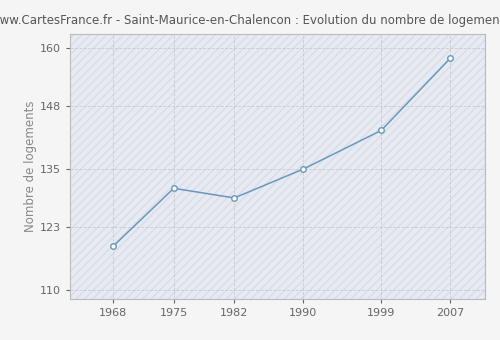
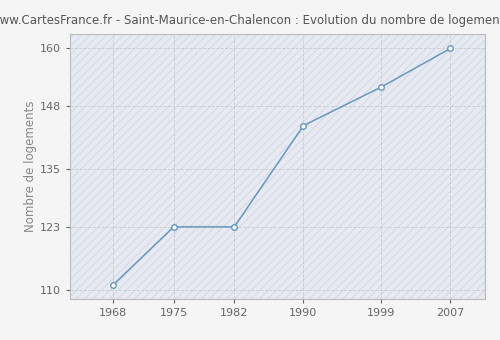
1968: 119 -> 111
1975: 131 -> 123
1982: 129 -> 123
1990: 135 -> 144
1999: 143 -> 152
2007: 158 -> 160
